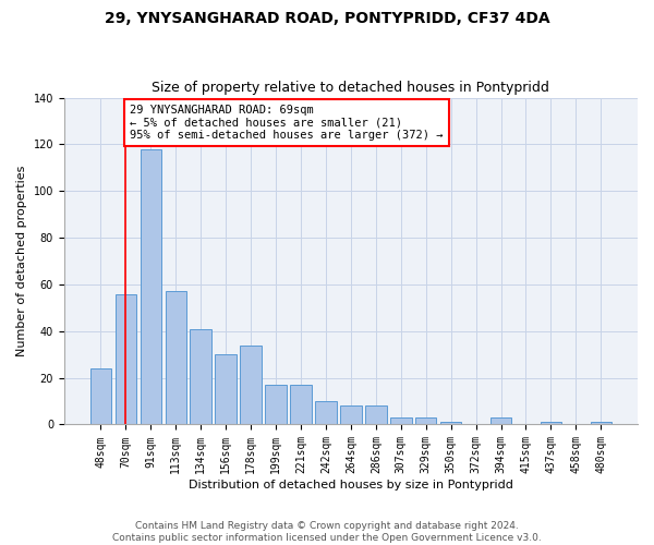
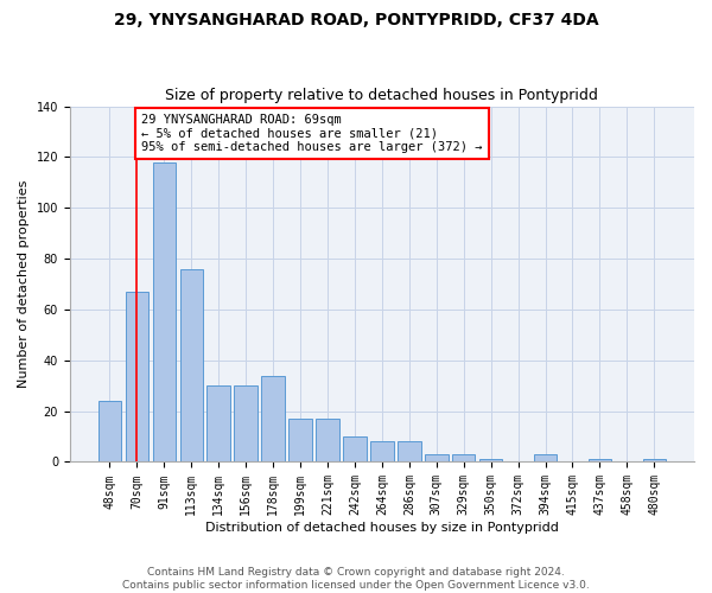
70sqm: 56 -> 67
113sqm: 57 -> 76
134sqm: 41 -> 30
